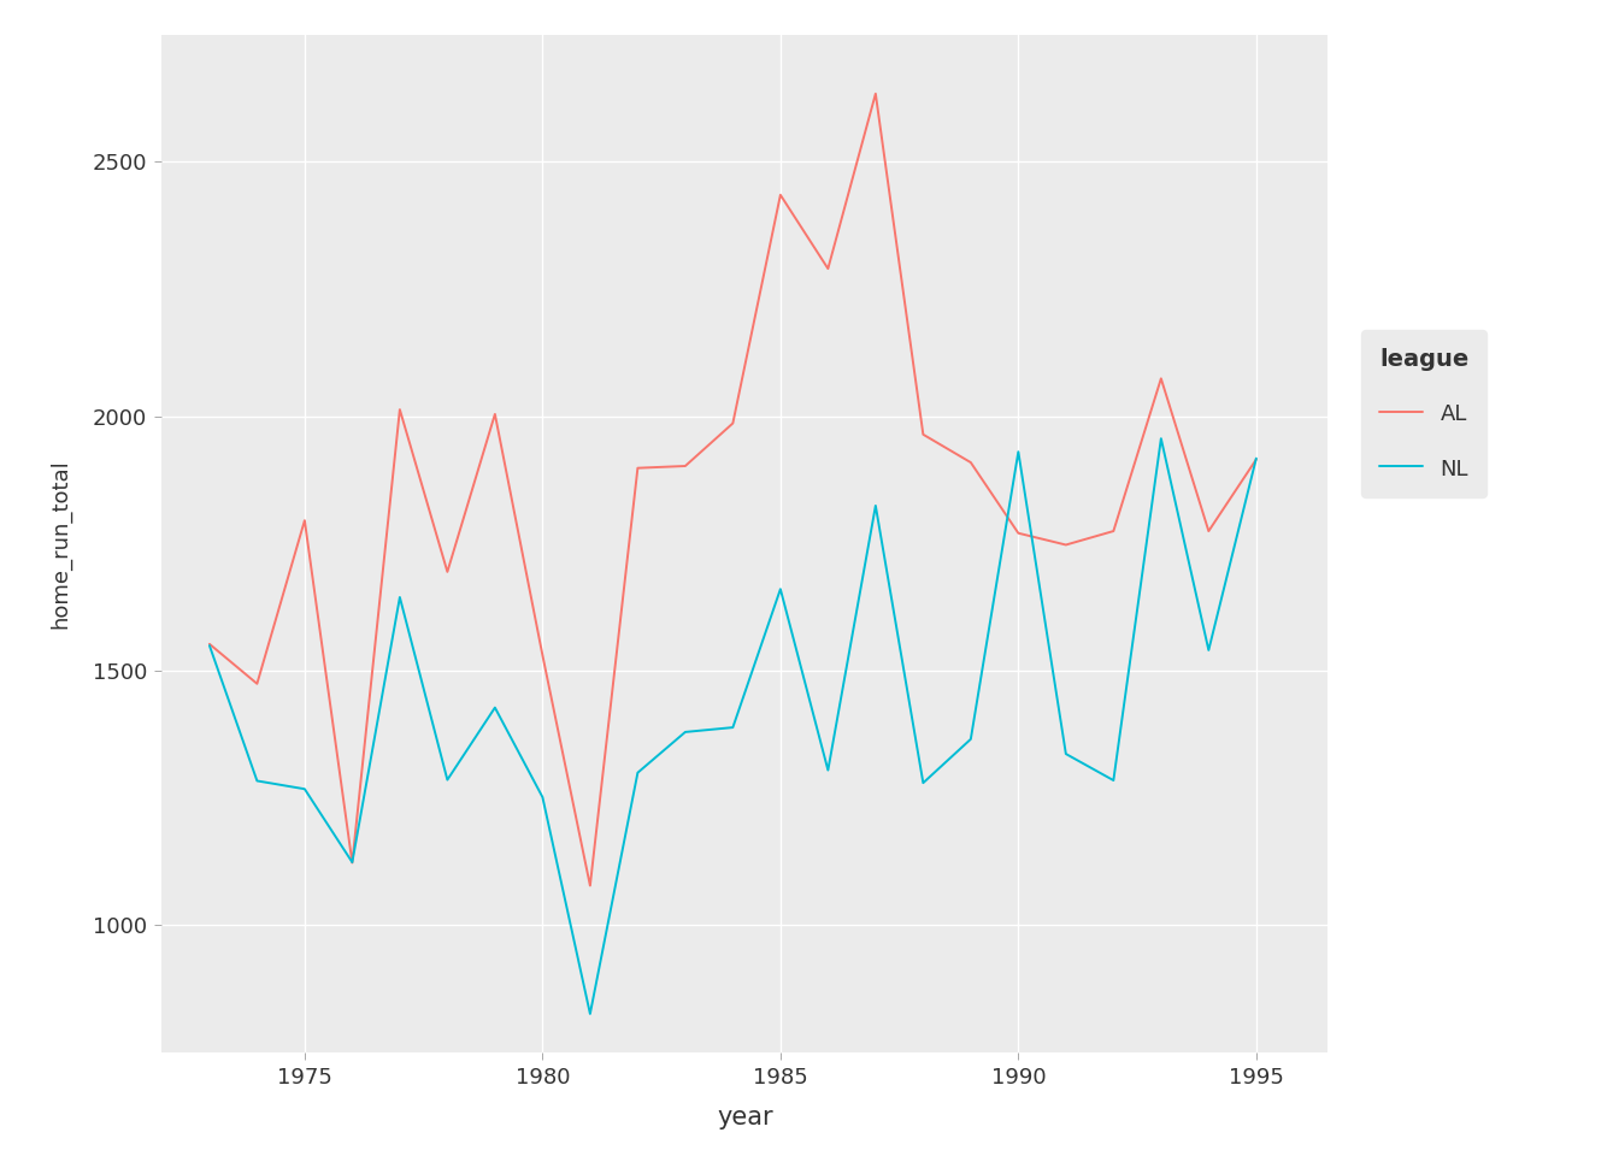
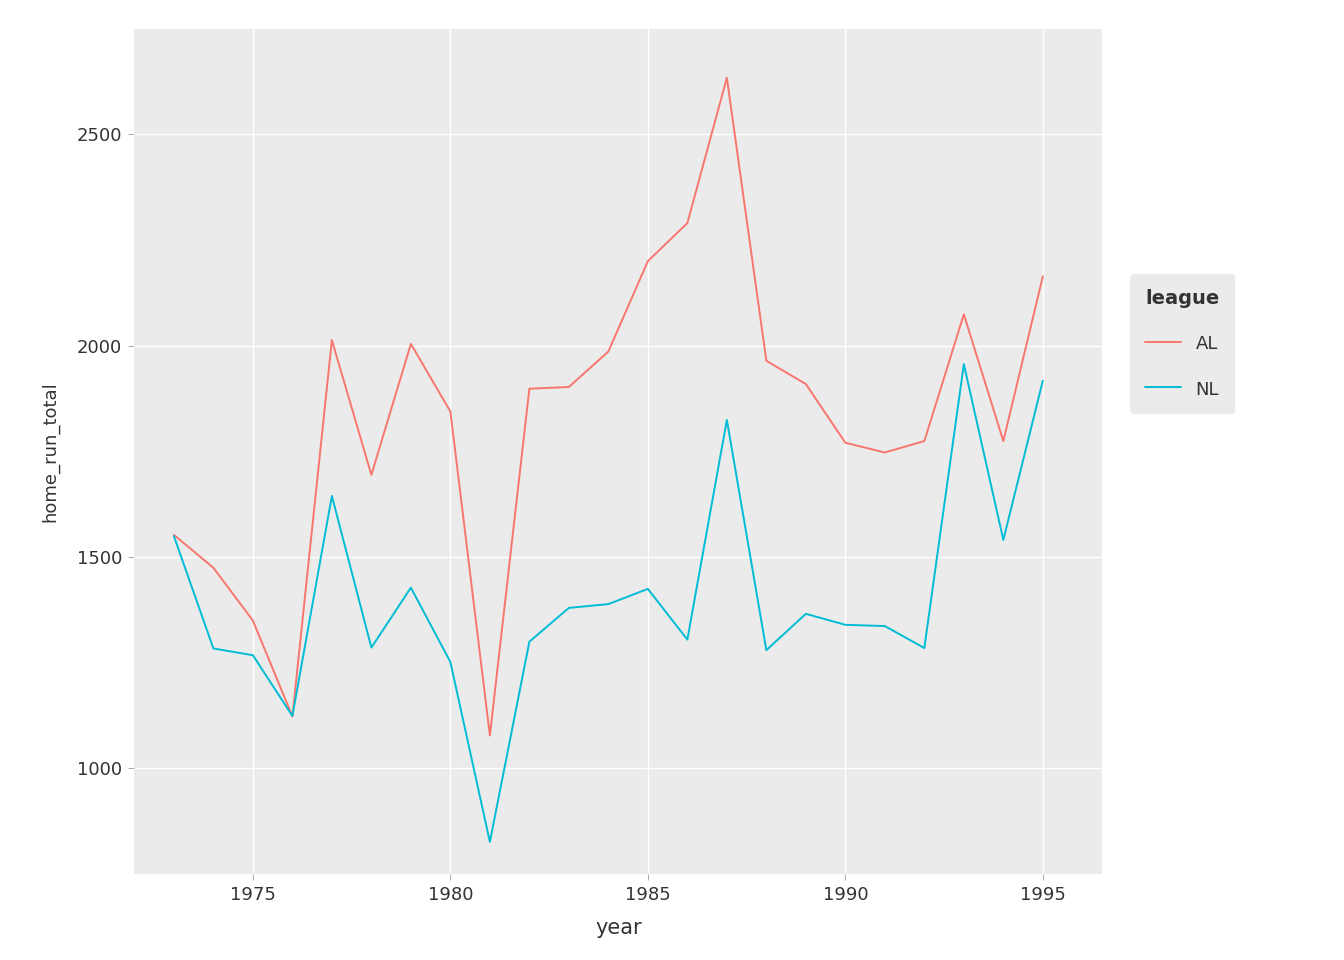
AL/1975: 1795 -> 1349
AL/1980: 1530 -> 1844
AL/1985: 2435 -> 2200
NL/1985: 1660 -> 1424
NL/1990: 1930 -> 1339
AL/1995: 1915 -> 2164
